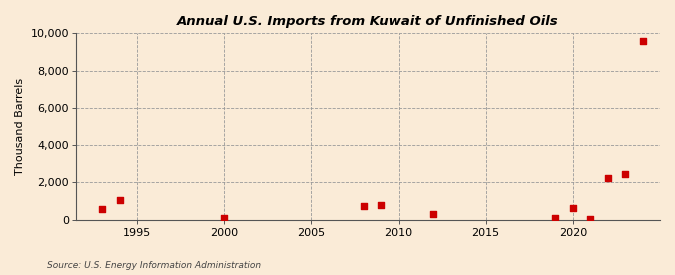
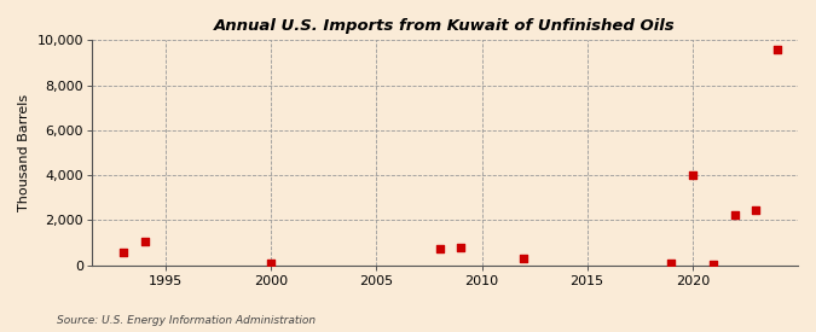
2020: 600 -> 4,000
